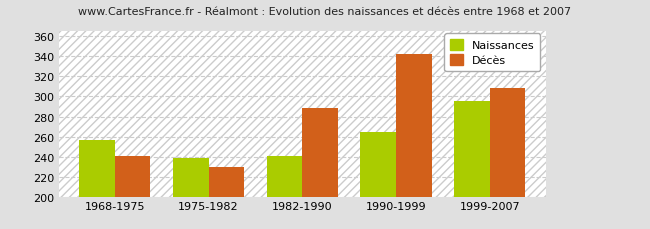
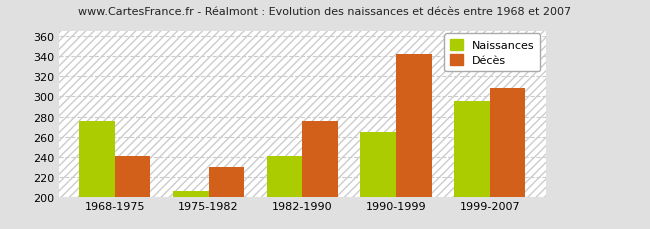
Naissances/1968-1975: 257 -> 276
Naissances/1975-1982: 239 -> 206
Décès/1982-1990: 288 -> 276
